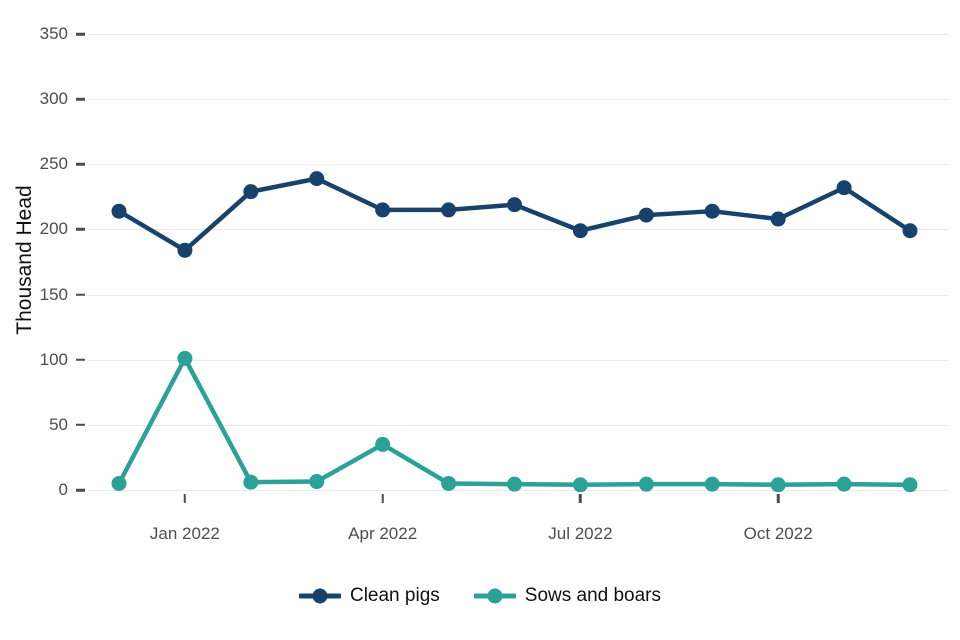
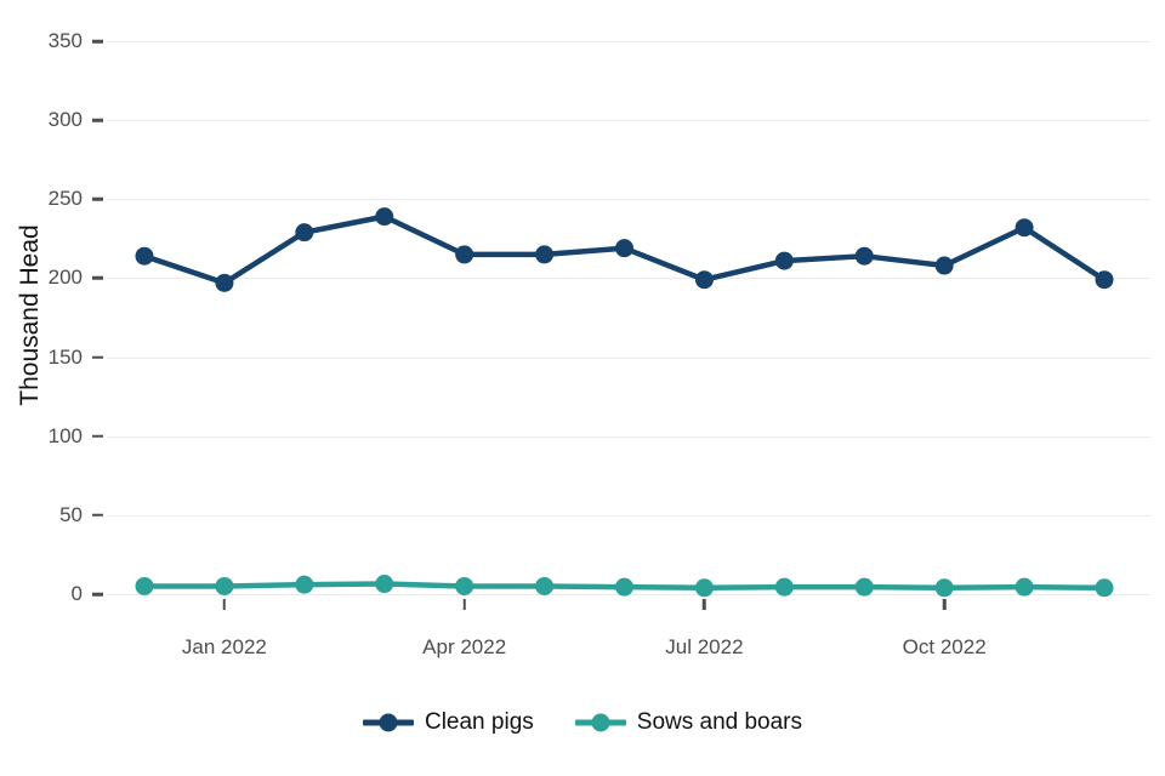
Clean pigs/Jan 2022: 184 -> 197
Sows and boars/Jan 2022: 101 -> 5
Sows and boars/Apr 2022: 35 -> 5
